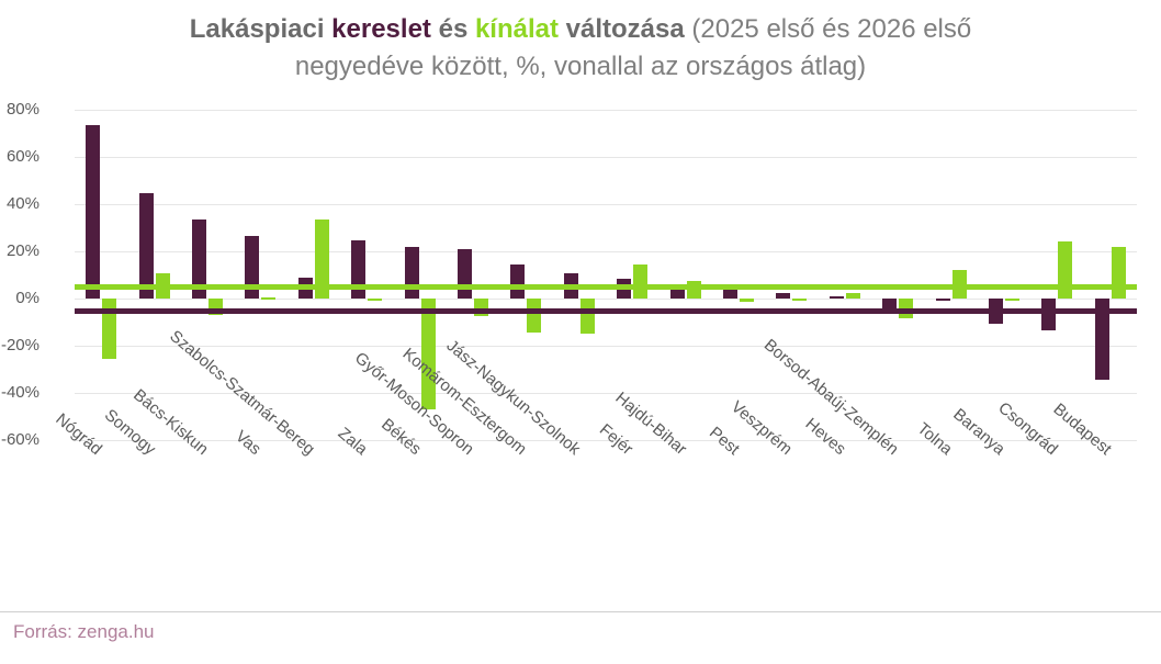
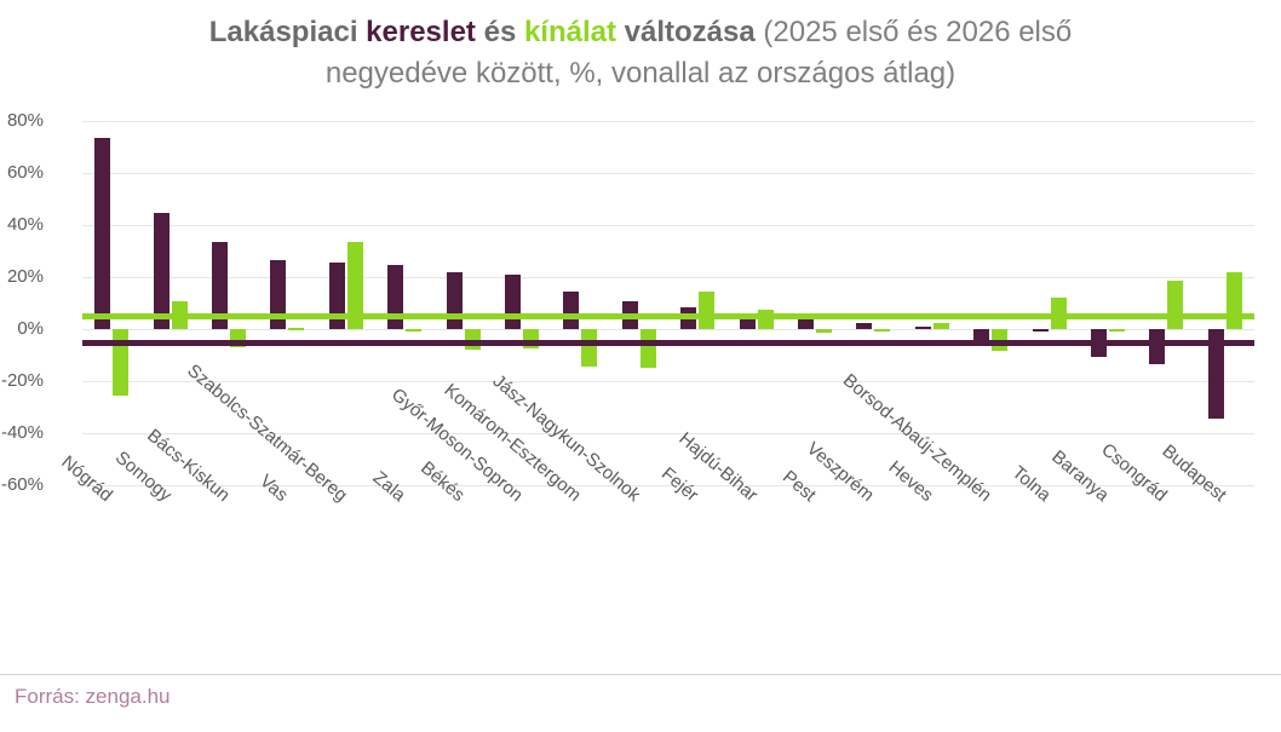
kereslet/Szabolcs-Szatmár-Bereg: 9% -> 26%
kínálat/Békés: -47% -> -8%
kínálat/Csongrád: 24% -> 18%
